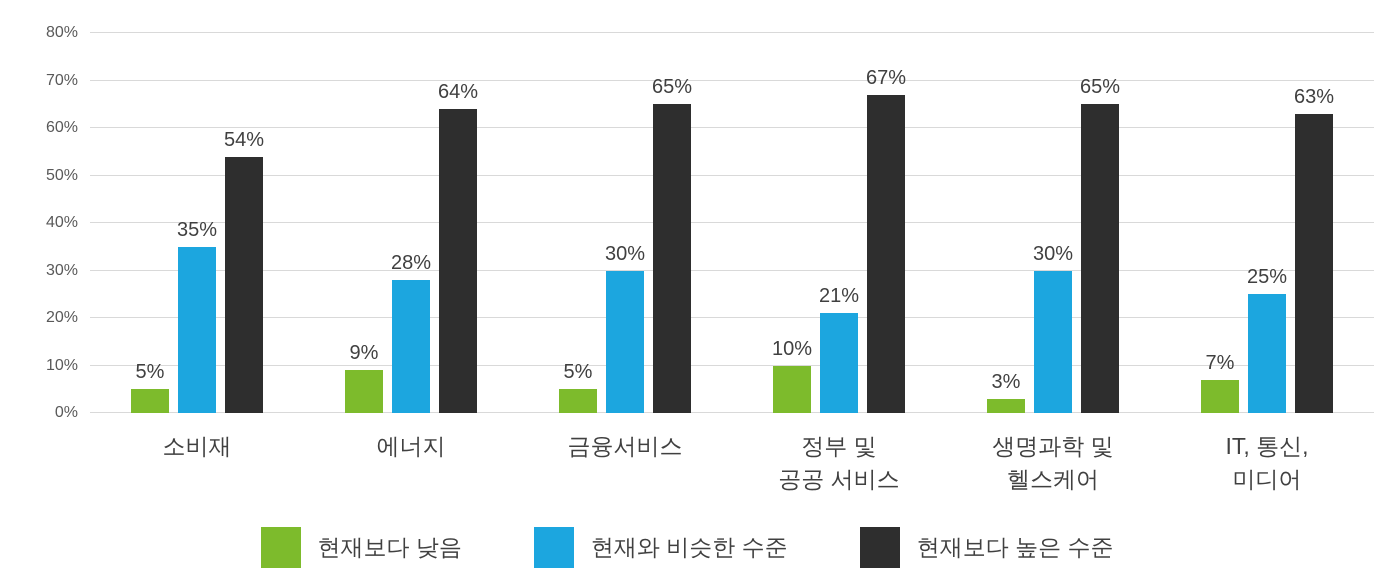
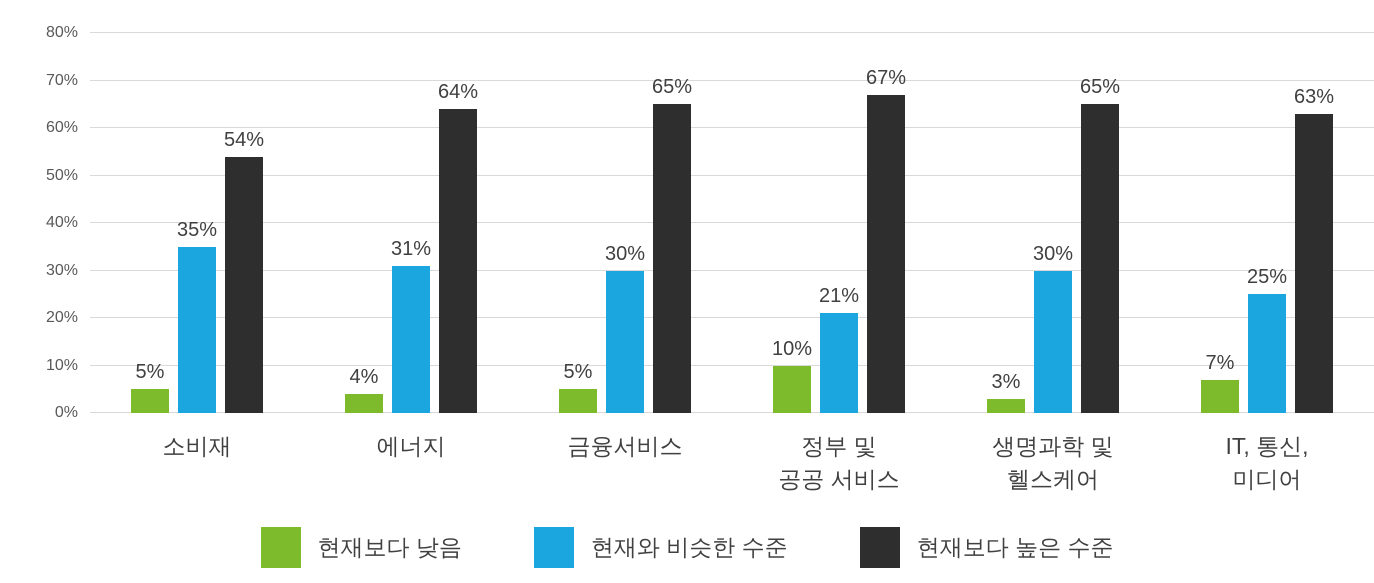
현재보다 낮음/에너지: 9% -> 4%
현재와 비슷한 수준/에너지: 28% -> 31%
